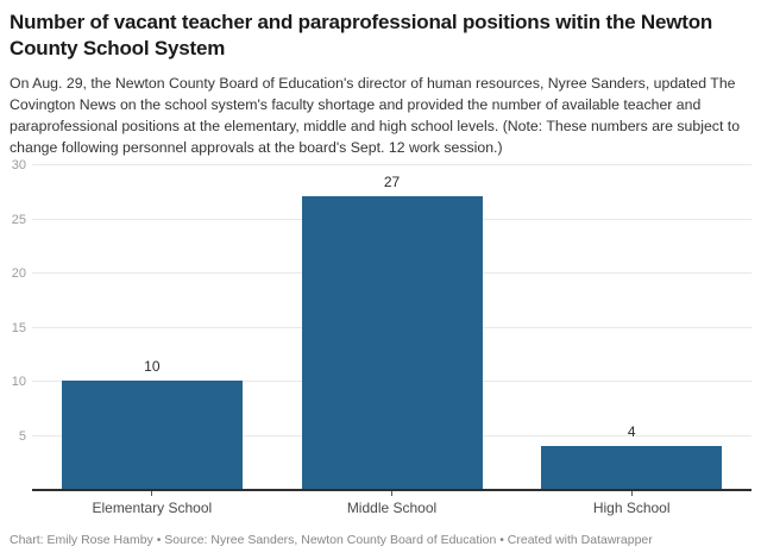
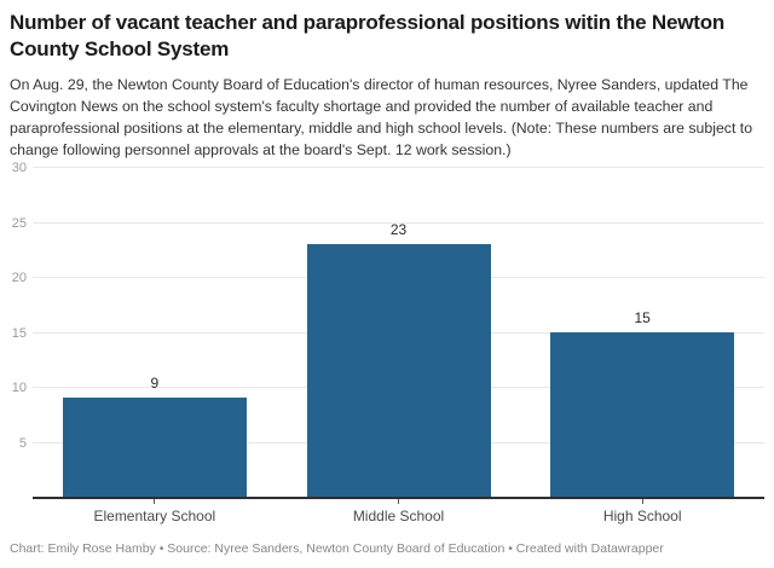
Elementary School: 10 -> 9
Middle School: 27 -> 23
High School: 4 -> 15
